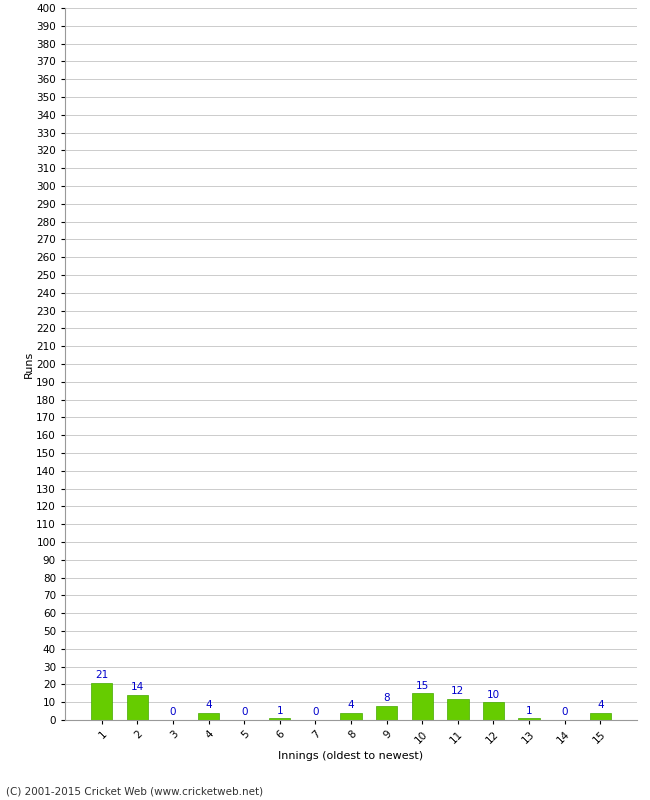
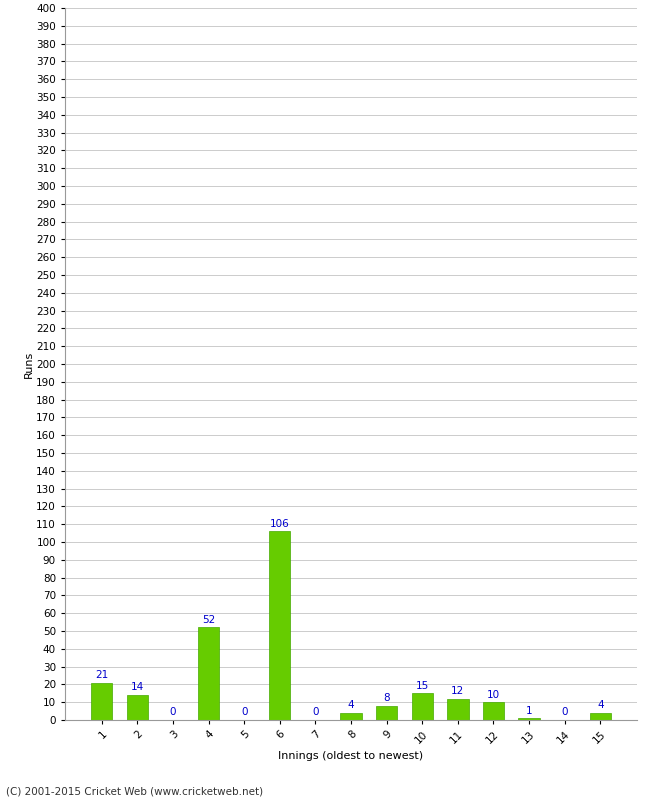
4: 4 -> 52
6: 1 -> 106
